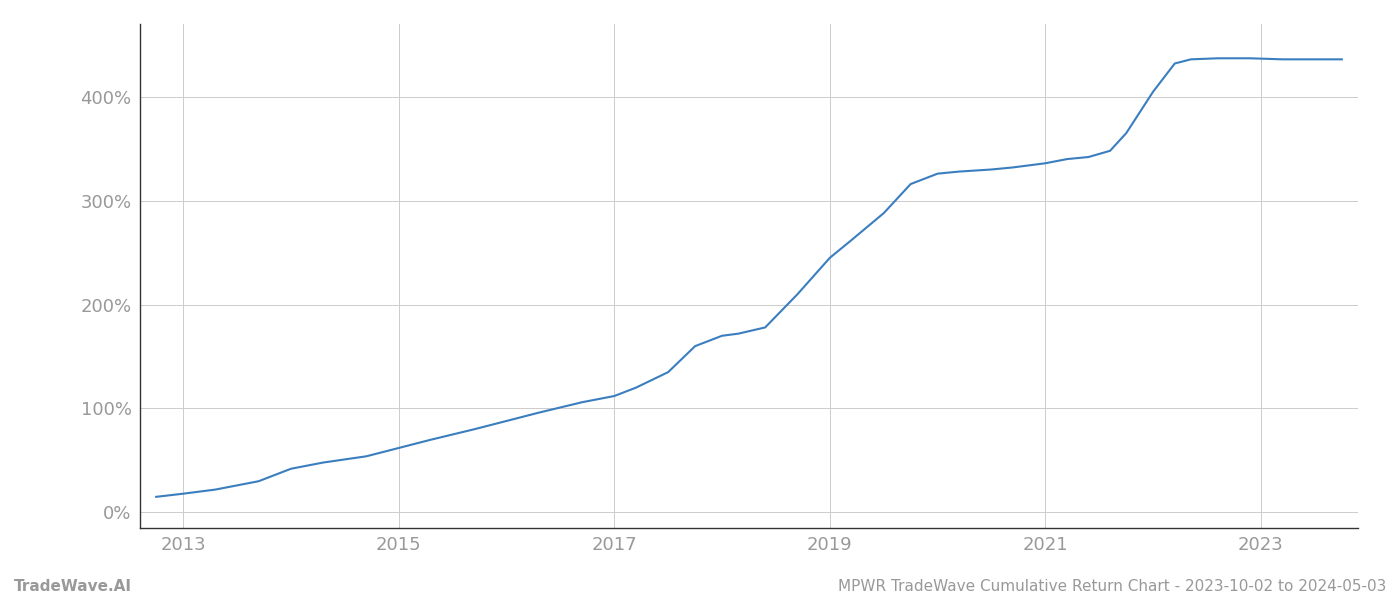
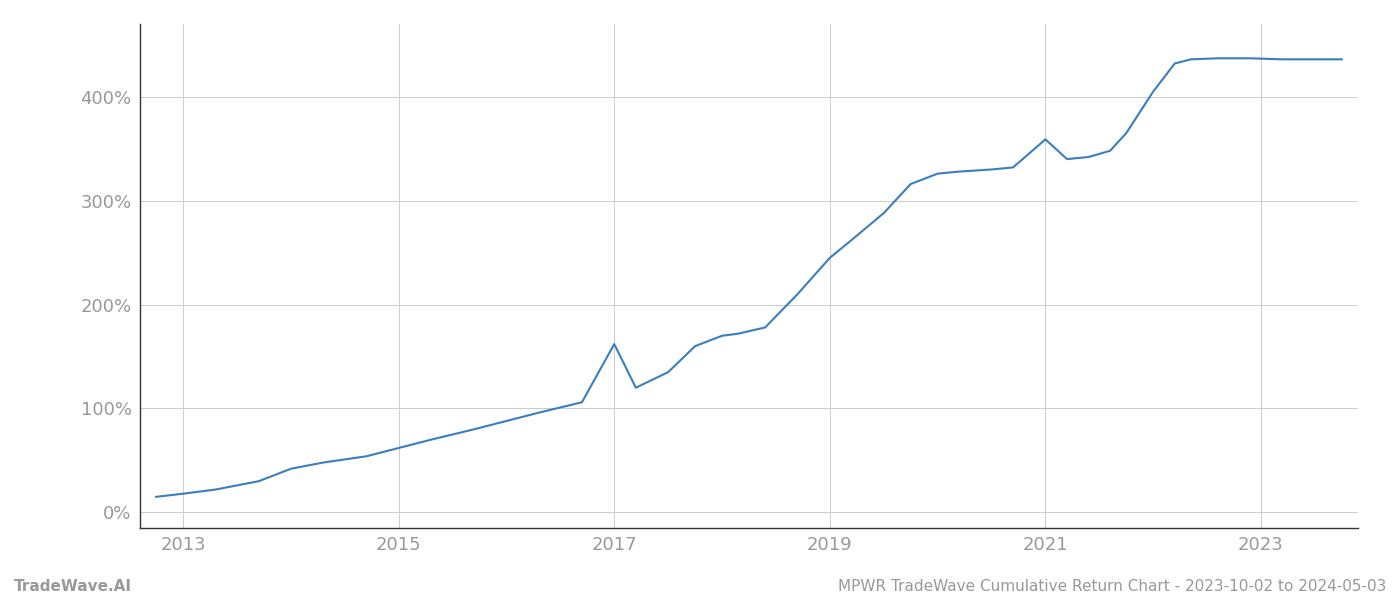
2017: 112% -> 162%
2021: 336% -> 359%
